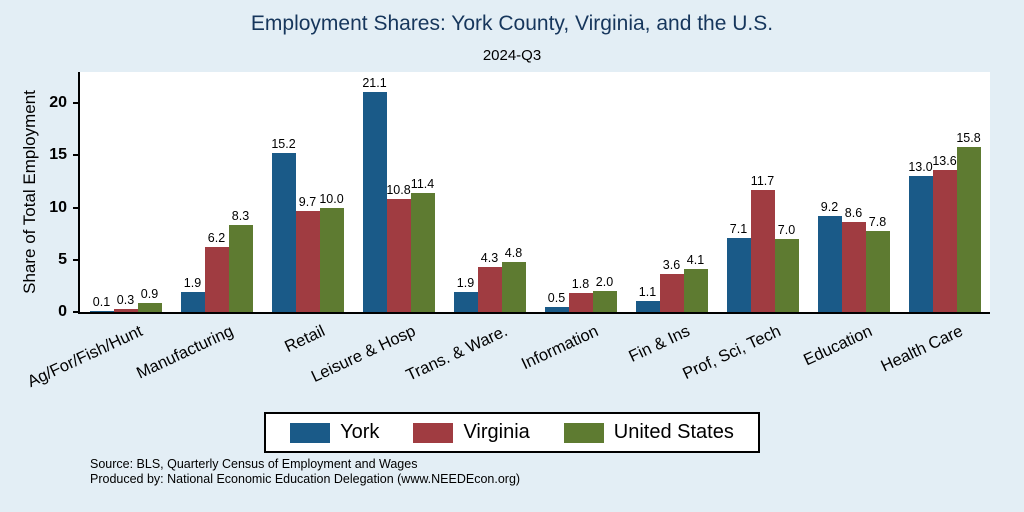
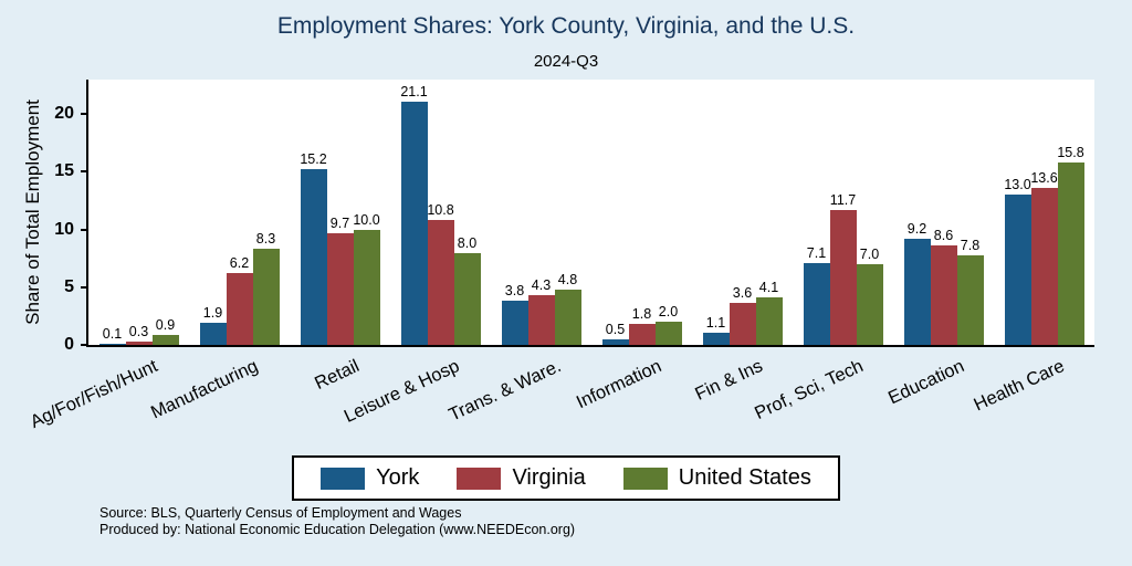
United States/Leisure & Hosp: 11.4 -> 8.0
York/Trans. & Ware.: 1.9 -> 3.8
